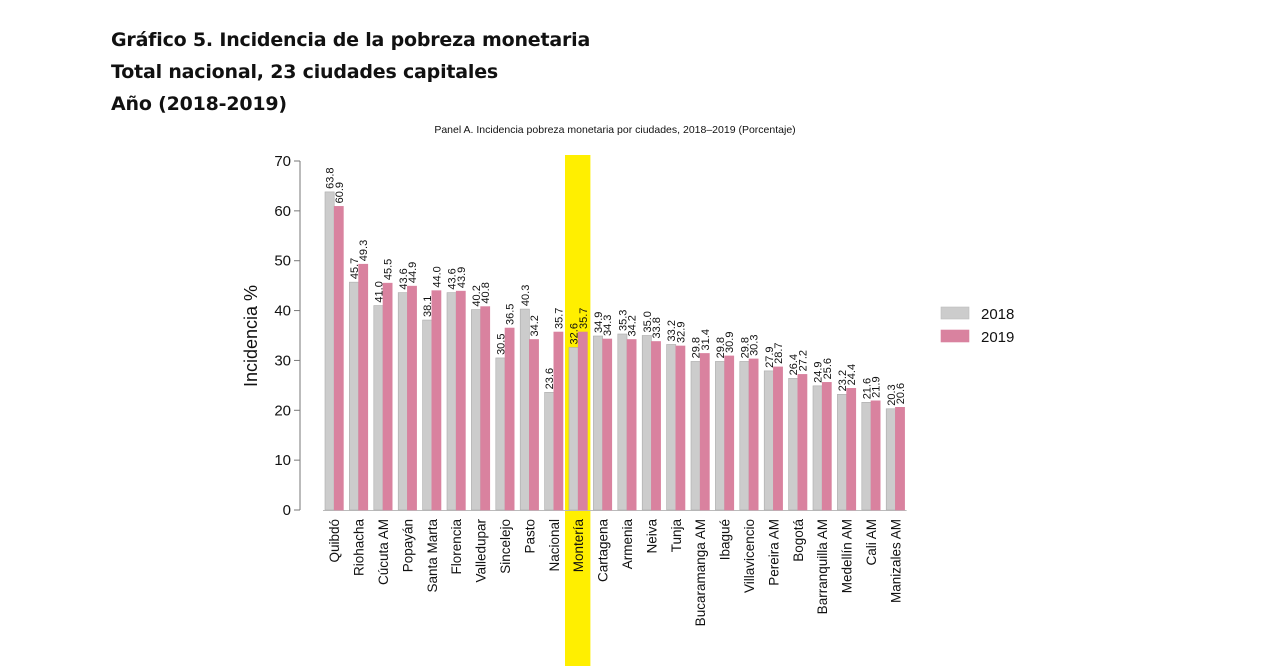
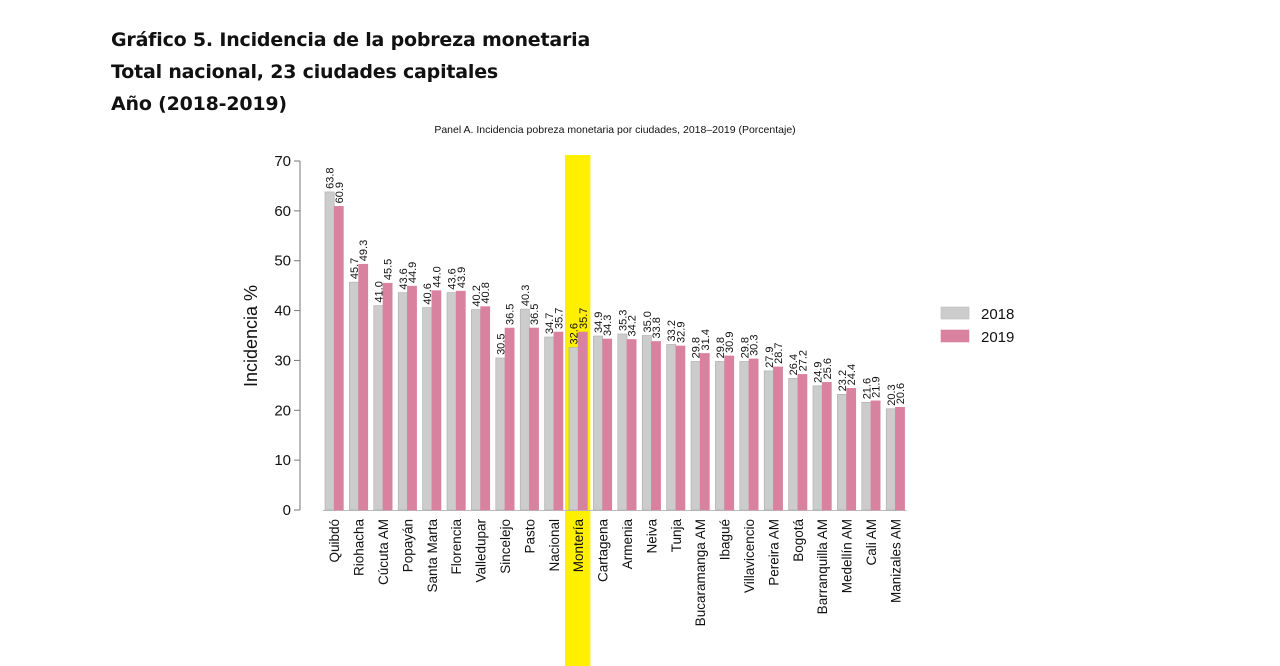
2018/Santa Marta: 38.1 -> 40.6
2019/Pasto: 34.2 -> 36.5
2018/Nacional: 23.6 -> 34.7
